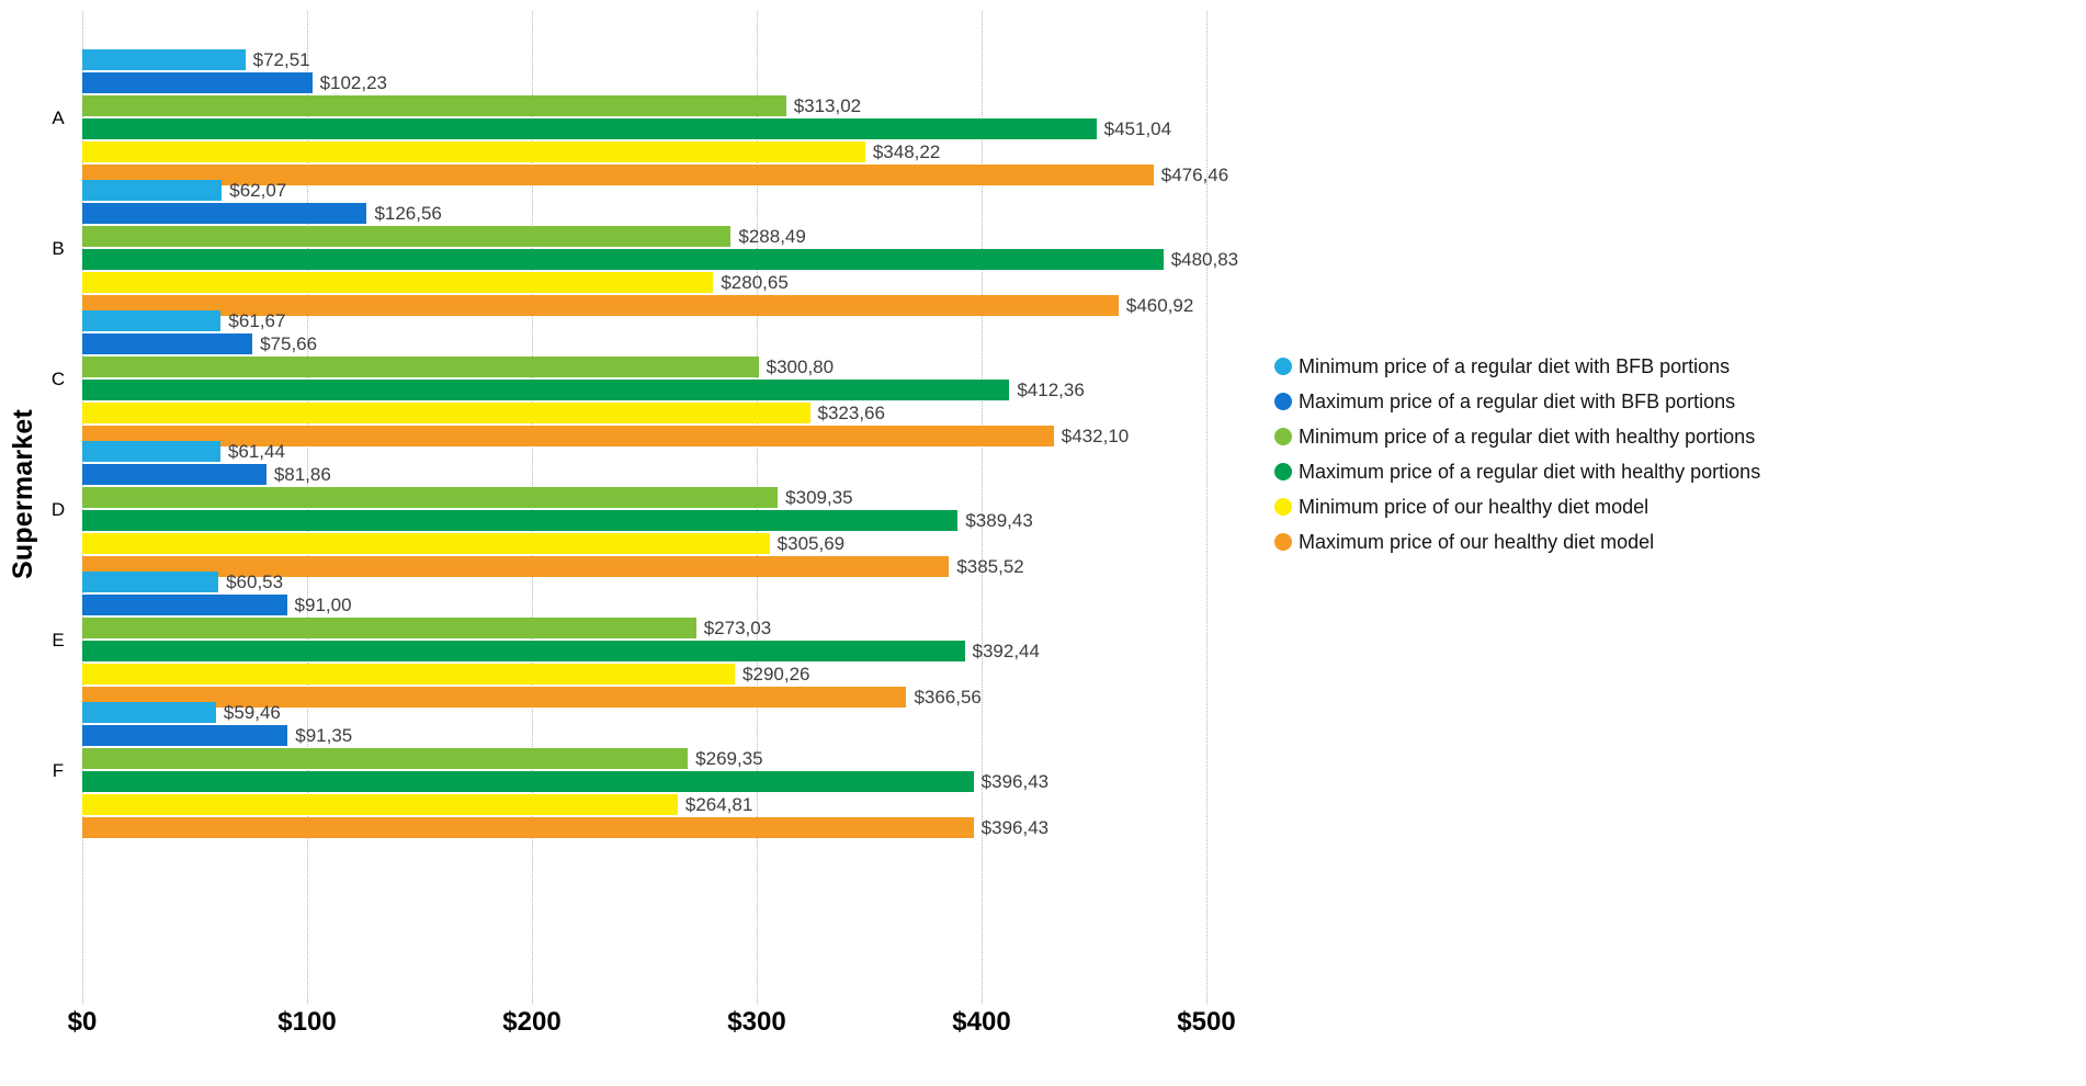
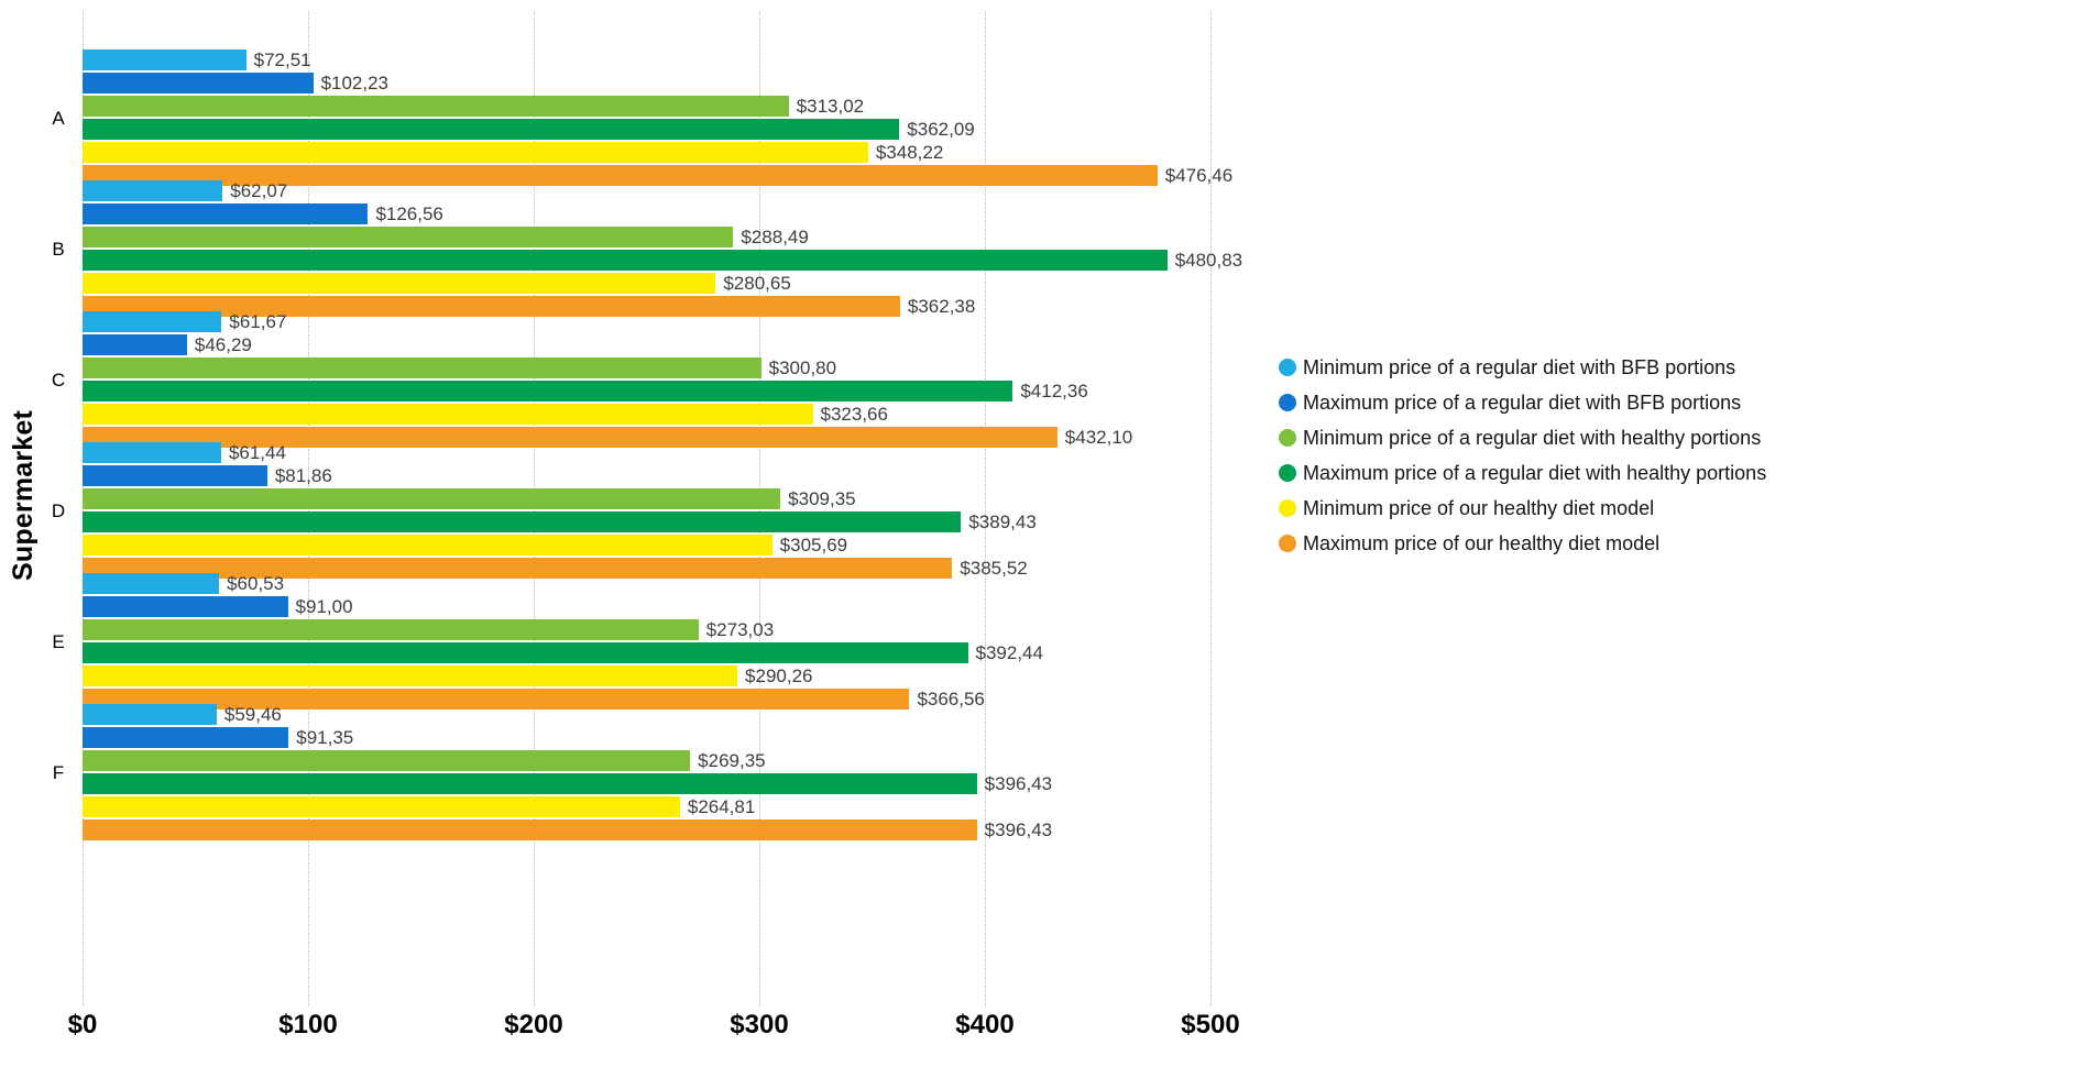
Maximum price of a regular diet with healthy portions/A: $451,04 -> $362,09
Maximum price of our healthy diet model/B: $460,92 -> $362,38
Maximum price of a regular diet with BFB portions/C: $75,66 -> $46,29
